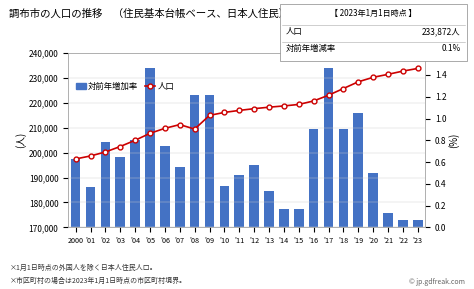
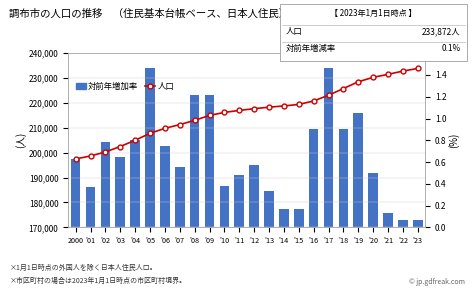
人口/'08: 209,500 -> 213,000
